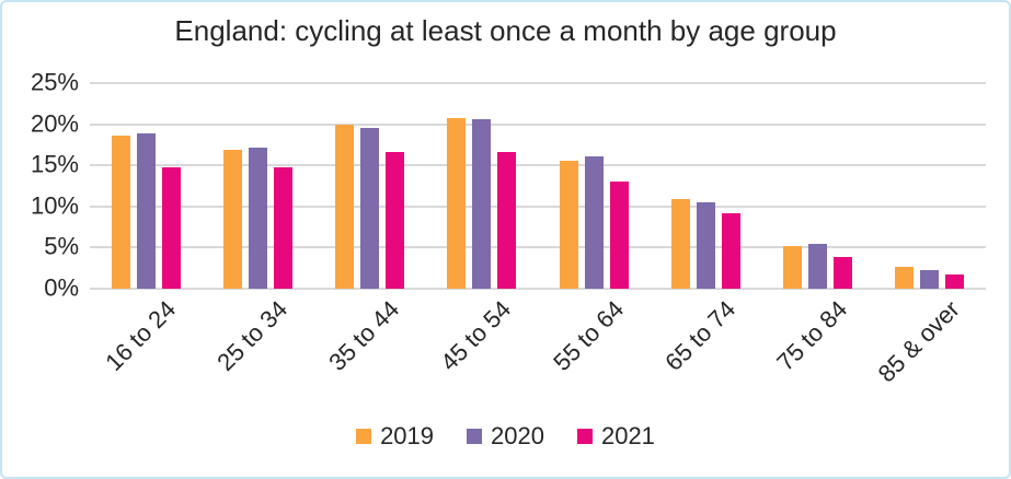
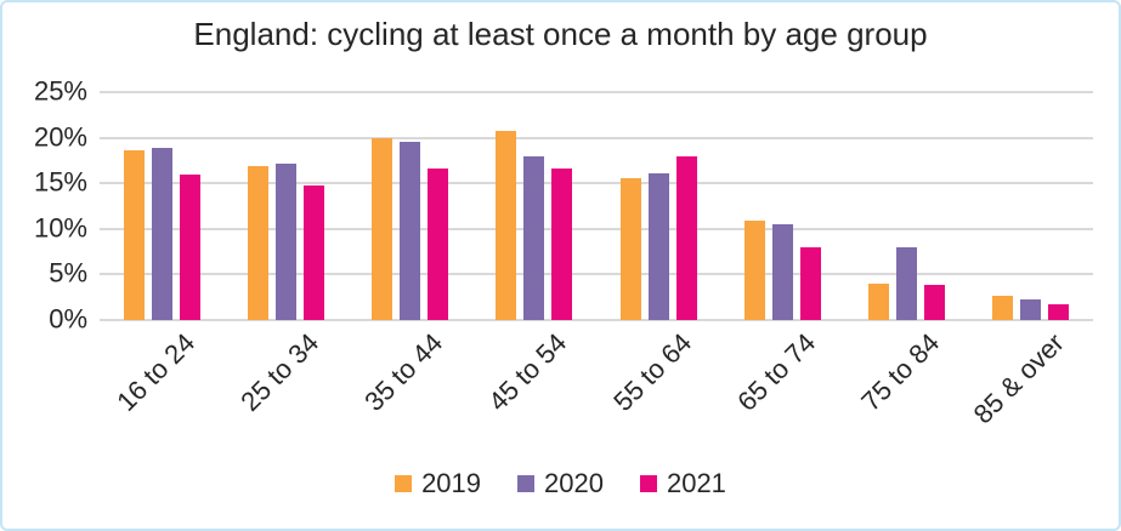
2021/16 to 24: 15% -> 16%
2020/45 to 54: 21% -> 18%
2021/55 to 64: 13% -> 18%
2021/65 to 74: 9% -> 8%
2019/75 to 84: 5% -> 4%
2020/75 to 84: 5% -> 8%
